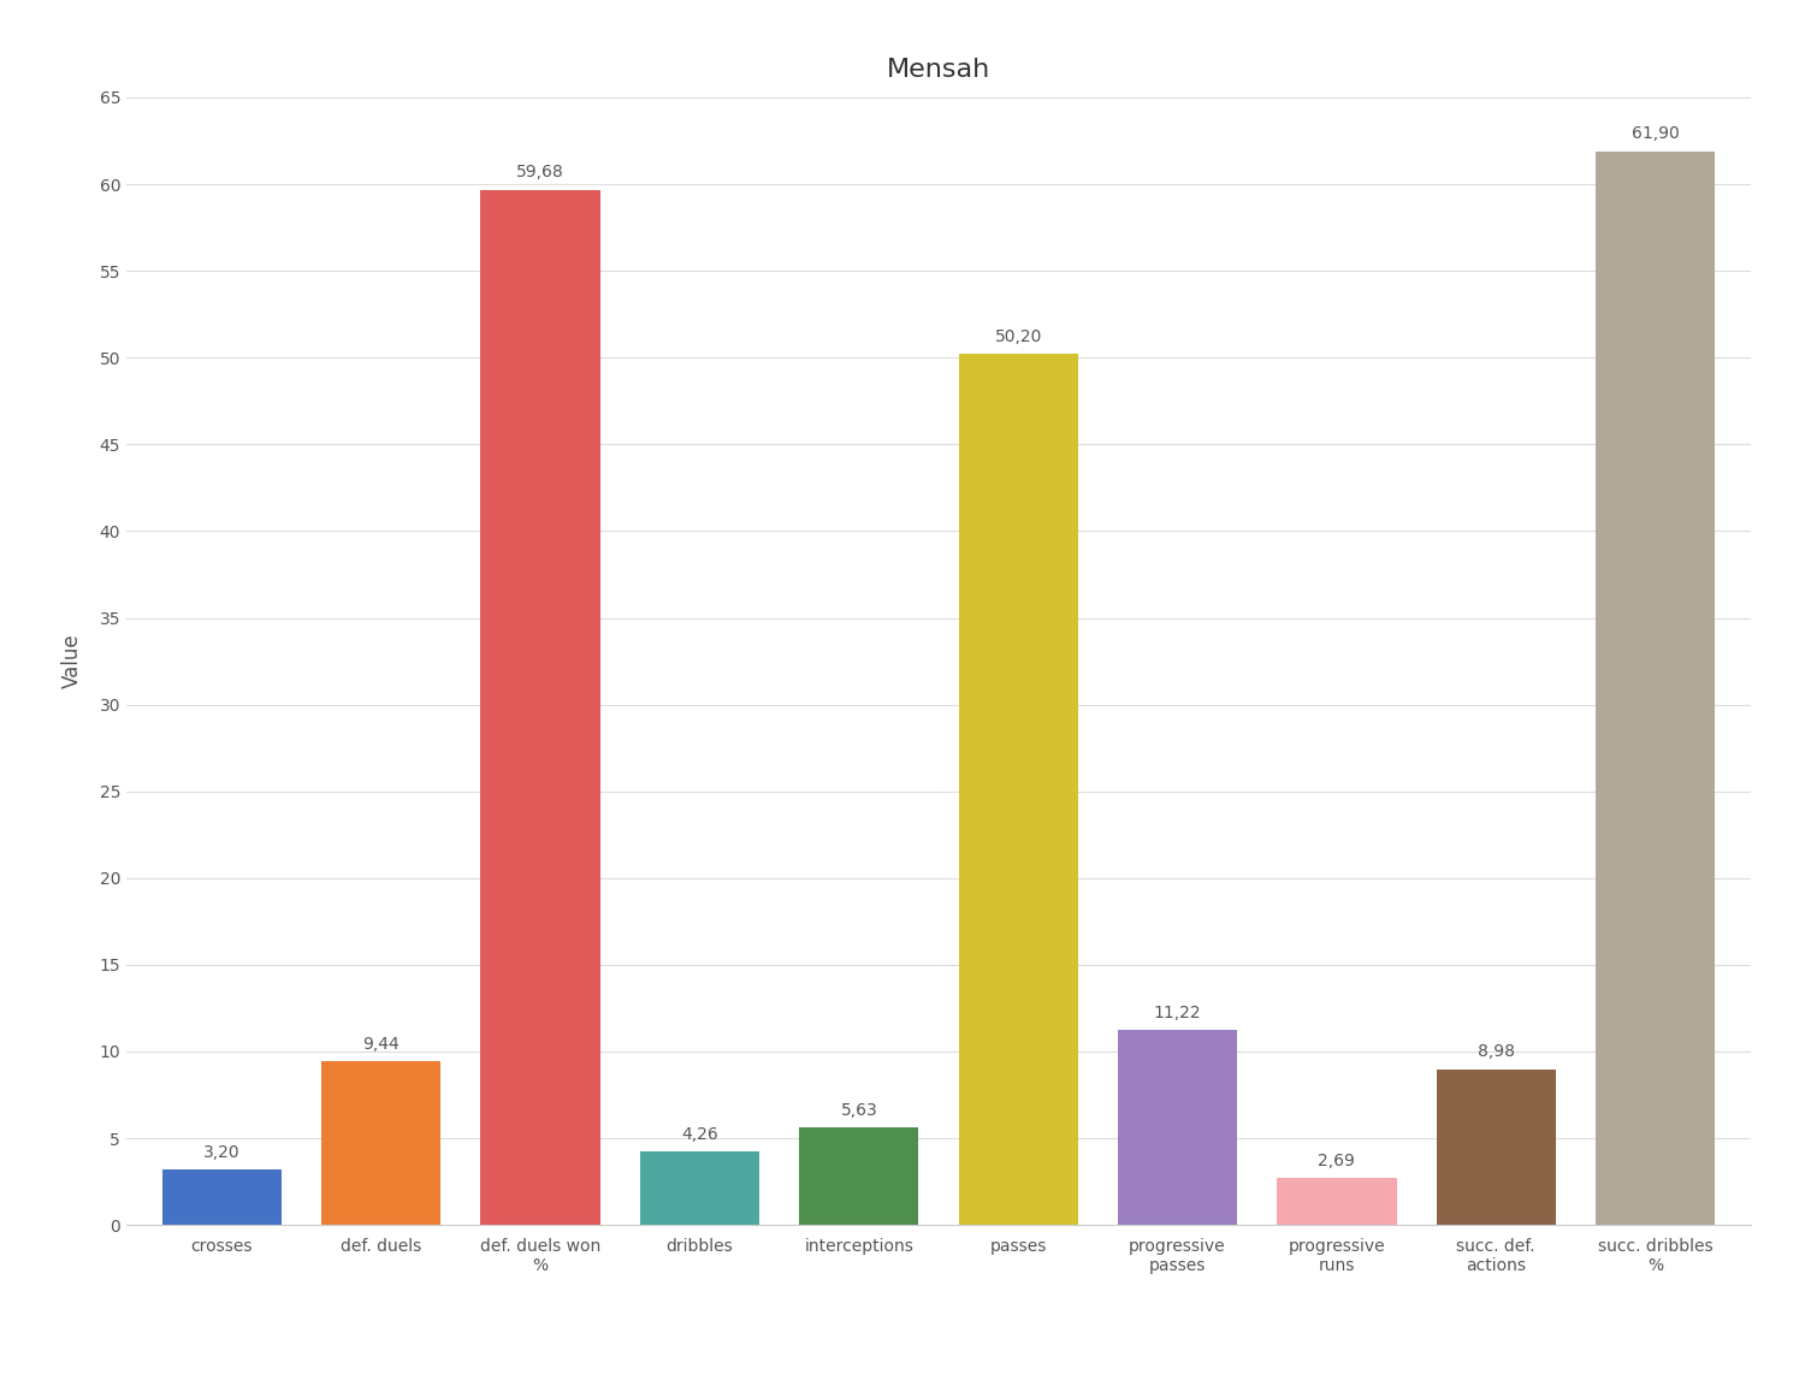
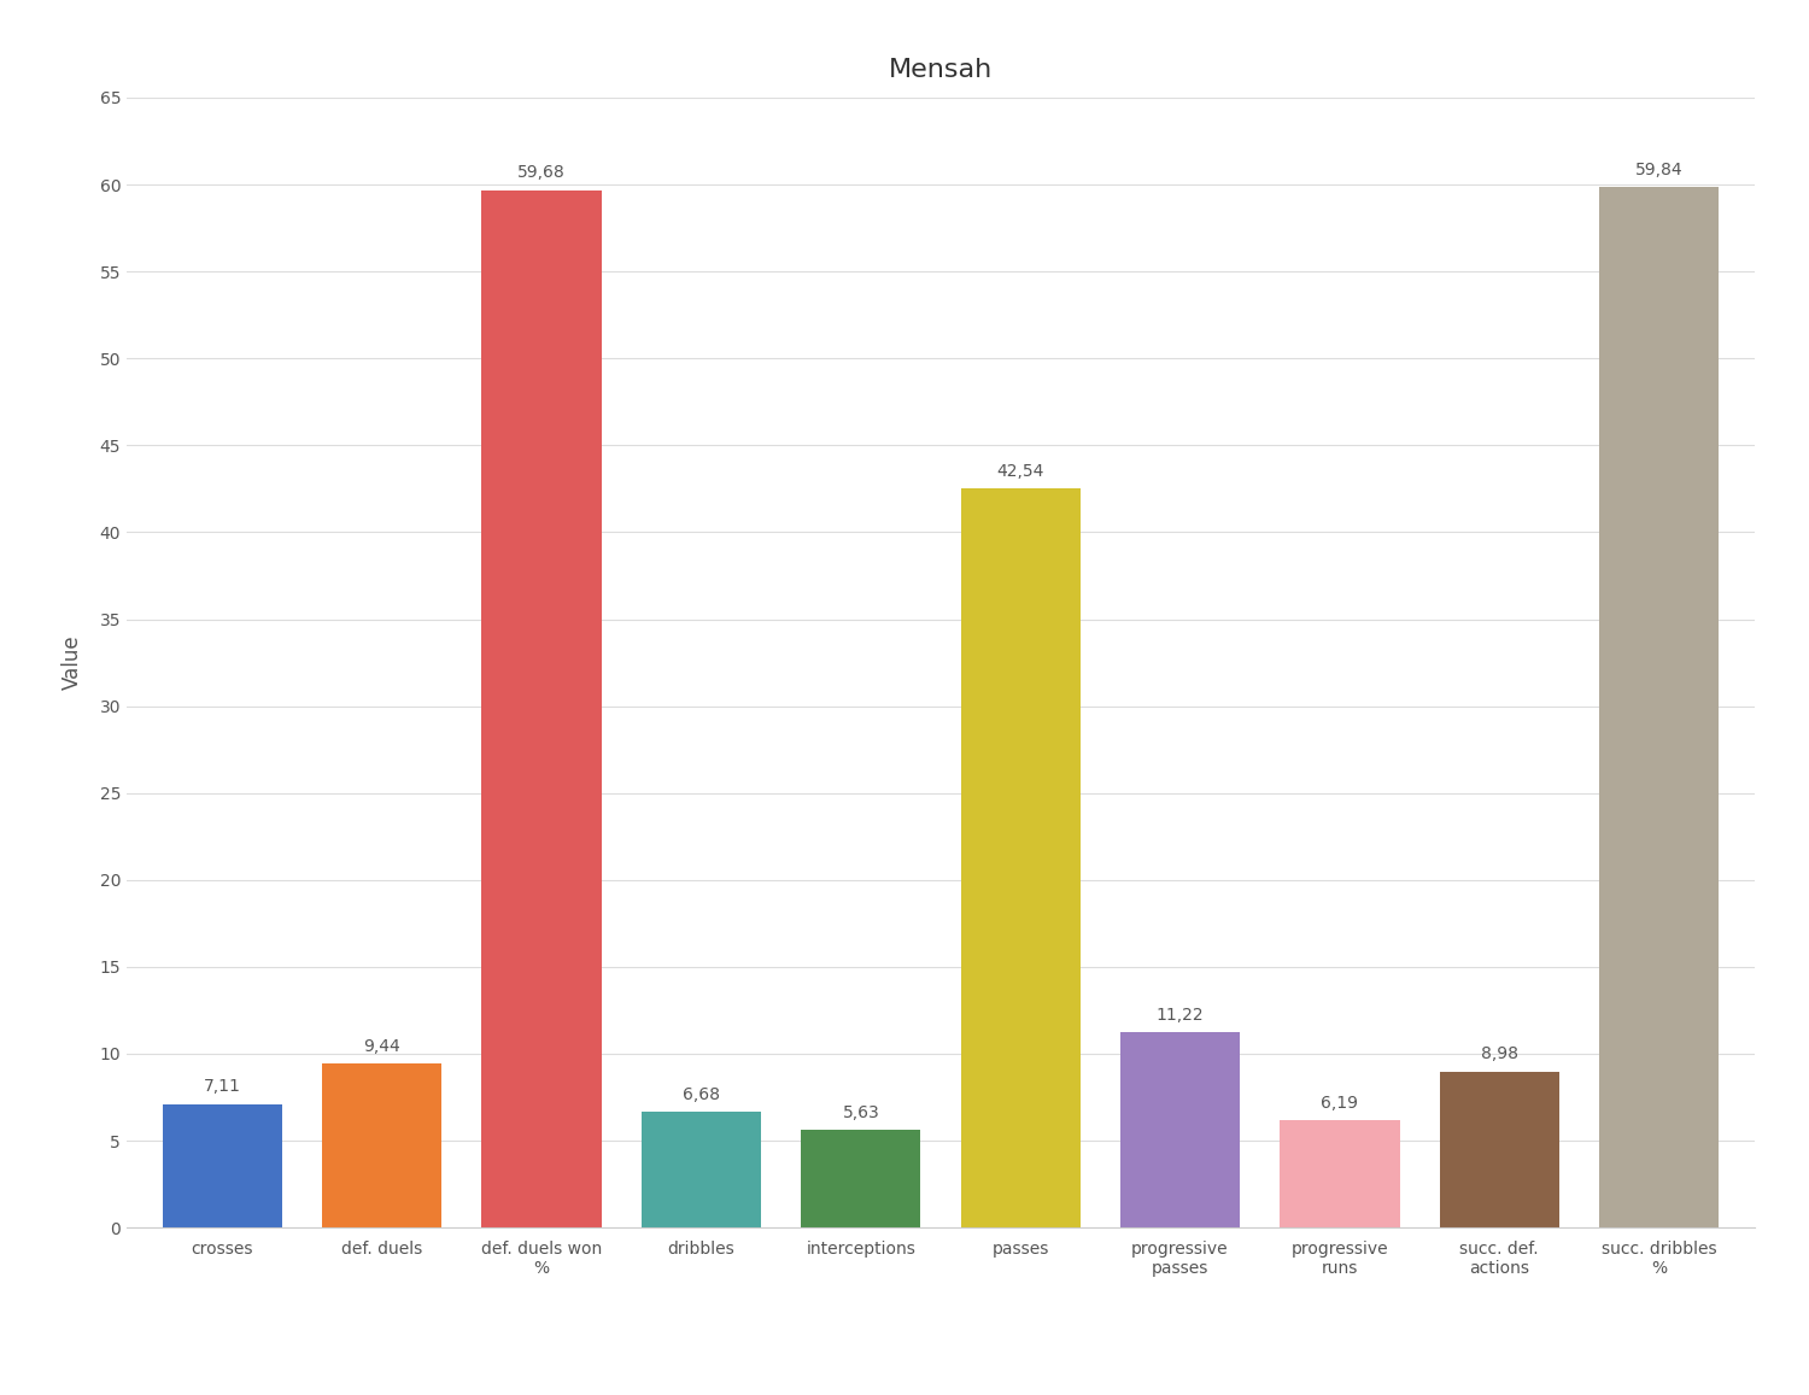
crosses: 3,20 -> 7,11
dribbles: 4,26 -> 6,68
passes: 50,20 -> 42,54
progressive runs: 2,69 -> 6,19
succ. dribbles %: 61,90 -> 59,84
